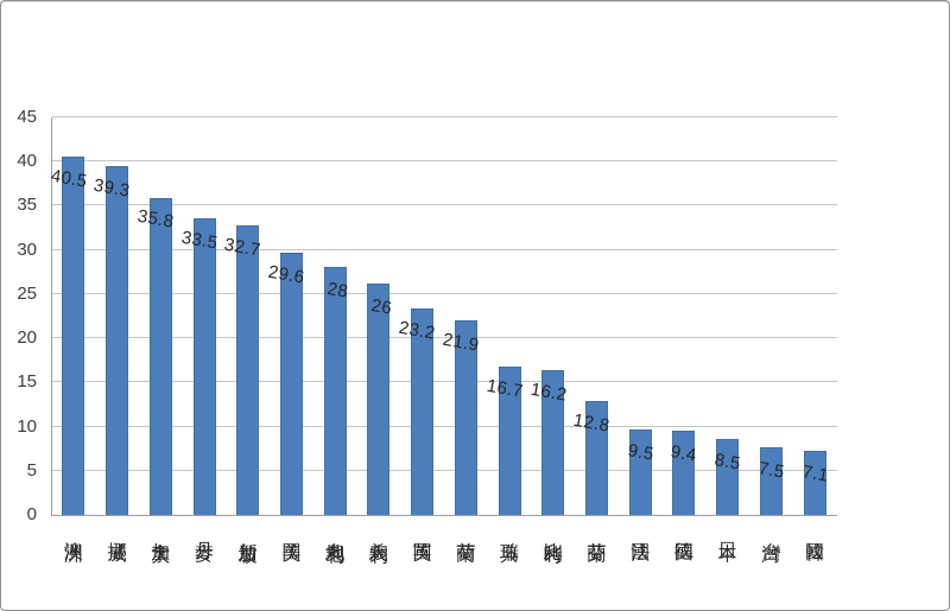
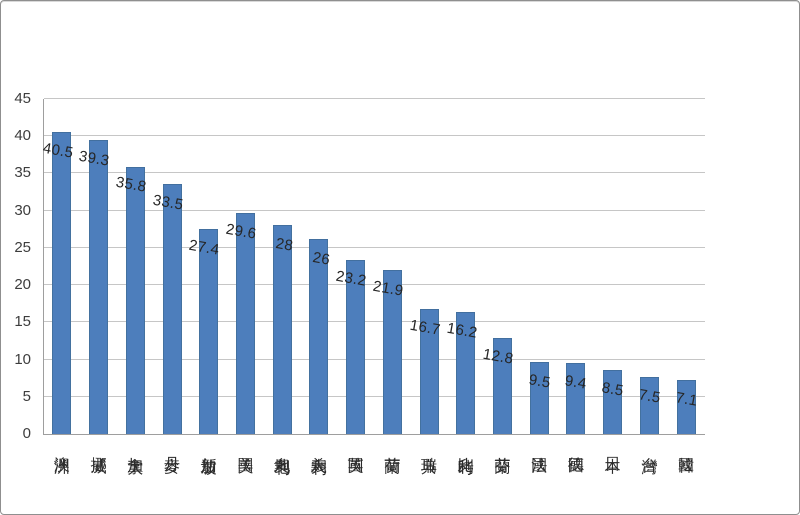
新加坡: 32.7 -> 27.4
